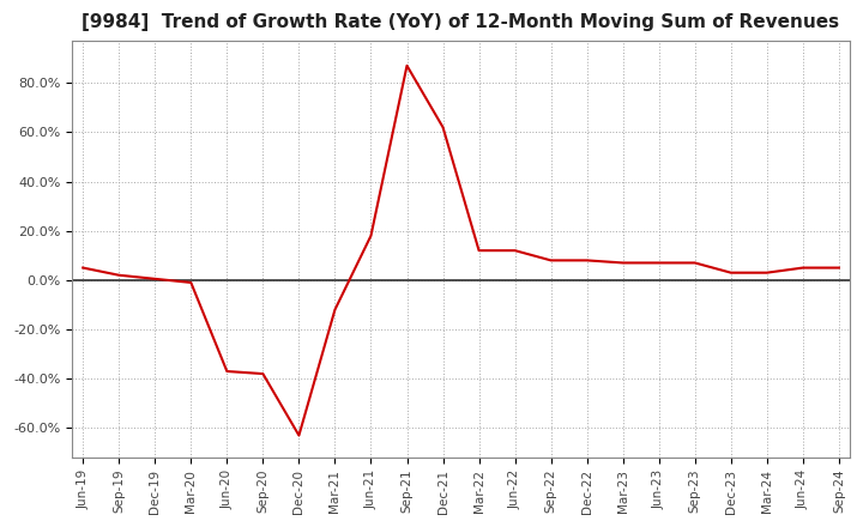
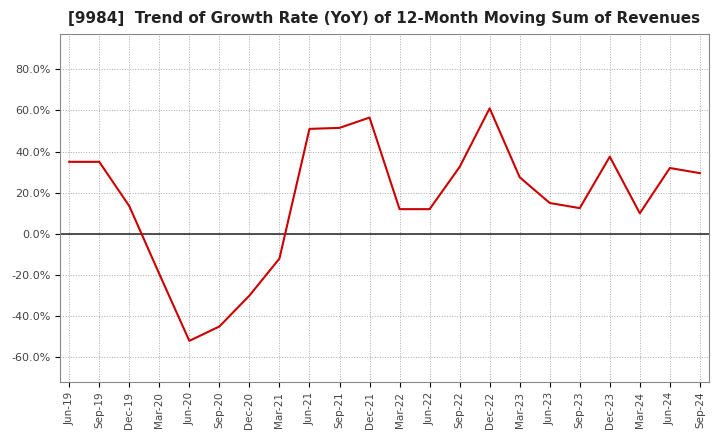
Jun-19: 5.0% -> 35.0%
Sep-19: 2.0% -> 35.0%
Dec-19: 0.5% -> 13.5%
Mar-20: -1.0% -> -19.5%
Jun-20: -37.0% -> -52.0%
Sep-20: -38.0% -> -45.0%
Dec-20: -63.0% -> -30.0%
Jun-21: 18.0% -> 51.0%
Sep-21: 87.0% -> 51.5%
Dec-21: 62.0% -> 56.5%
Sep-22: 8.0% -> 32.5%
Dec-22: 8.0% -> 61.0%
Mar-23: 7.0% -> 27.5%
Jun-23: 7.0% -> 15.0%
Sep-23: 7.0% -> 12.5%
Dec-23: 3.0% -> 37.5%
Mar-24: 3.0% -> 10.0%
Jun-24: 5.0% -> 32.0%
Sep-24: 5.0% -> 29.5%
